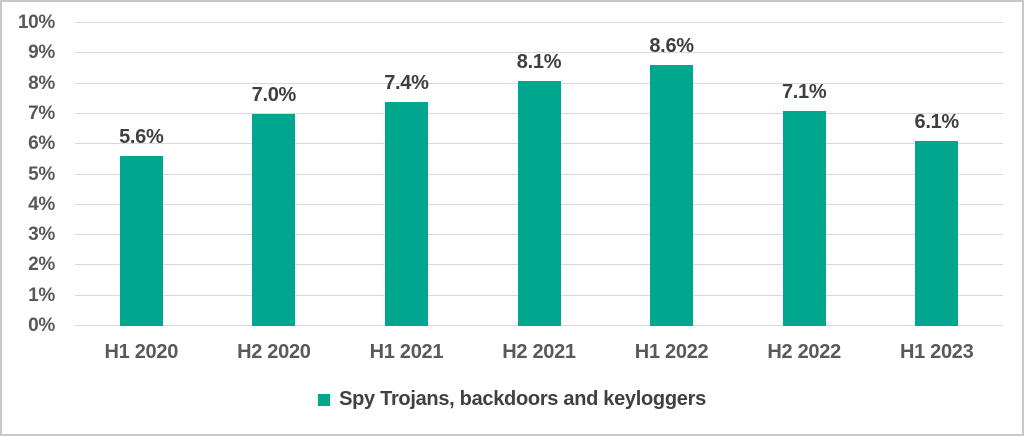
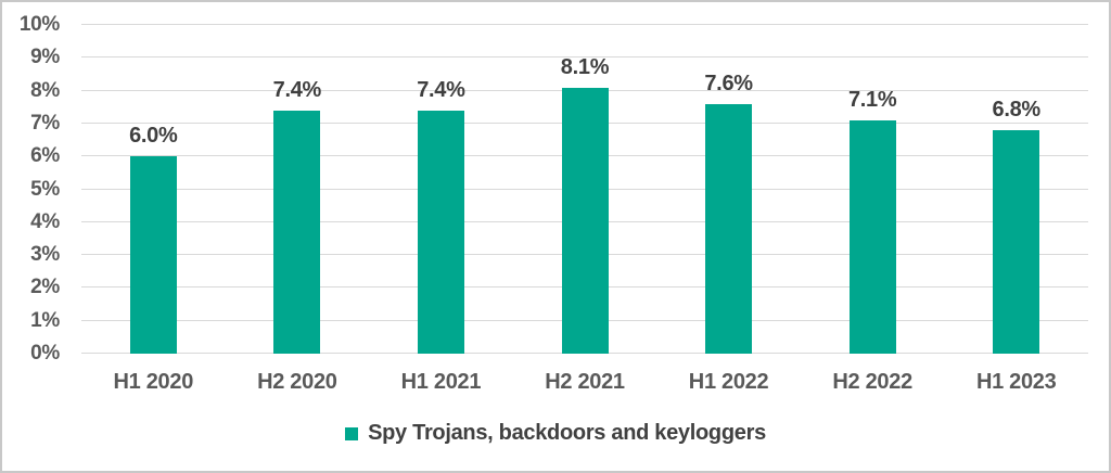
H1 2020: 5.6% -> 6.0%
H2 2020: 7.0% -> 7.4%
H1 2022: 8.6% -> 7.6%
H1 2023: 6.1% -> 6.8%
